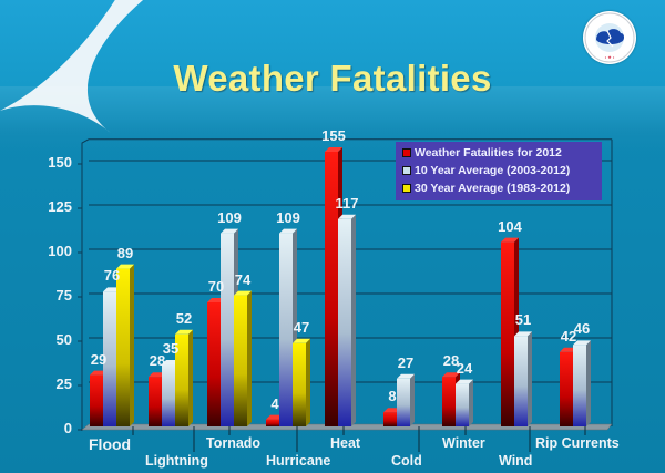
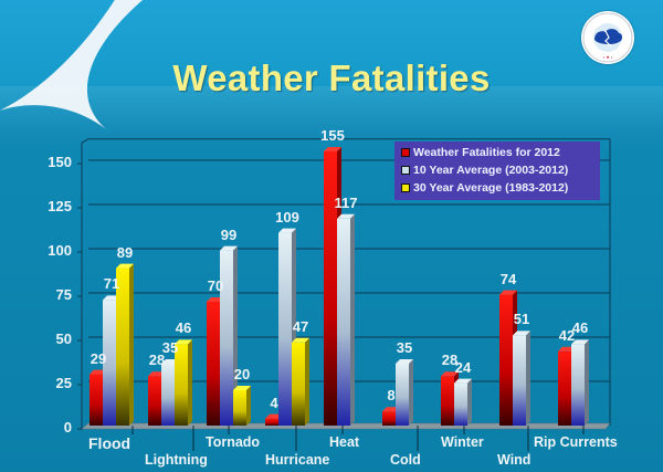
10 Year Average (2003-2012)/Flood: 76 -> 71
30 Year Average (1983-2012)/Lightning: 52 -> 46
10 Year Average (2003-2012)/Tornado: 109 -> 99
30 Year Average (1983-2012)/Tornado: 74 -> 20
10 Year Average (2003-2012)/Cold: 27 -> 35
Weather Fatalities for 2012/Wind: 104 -> 74
